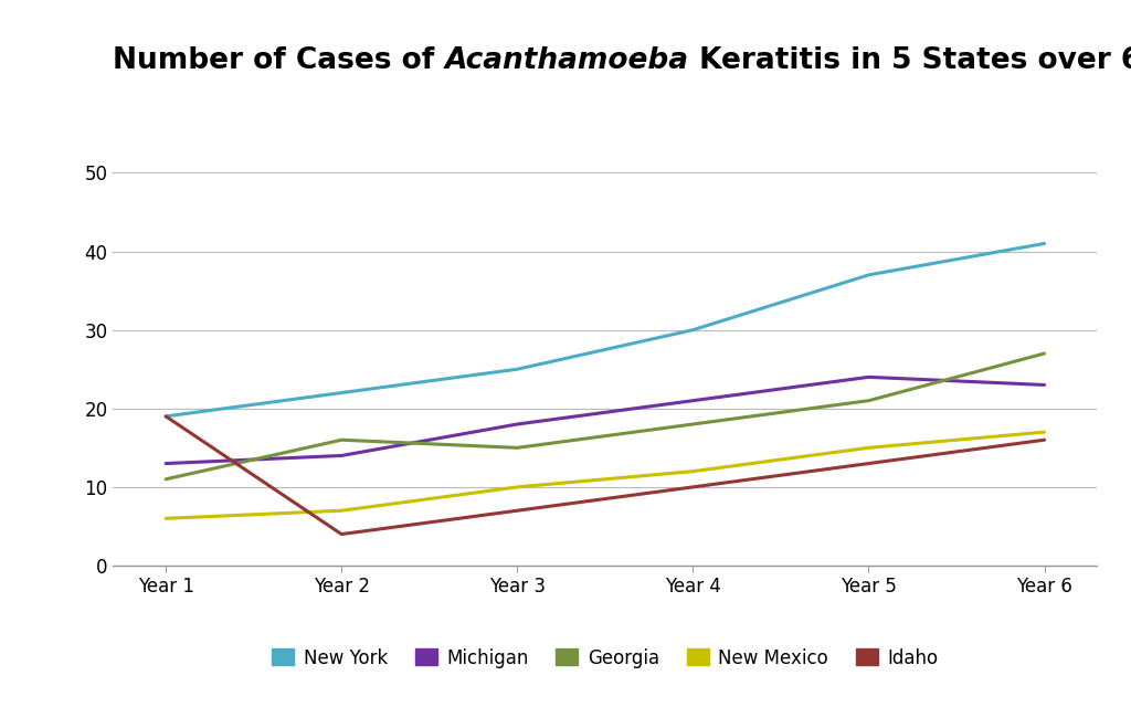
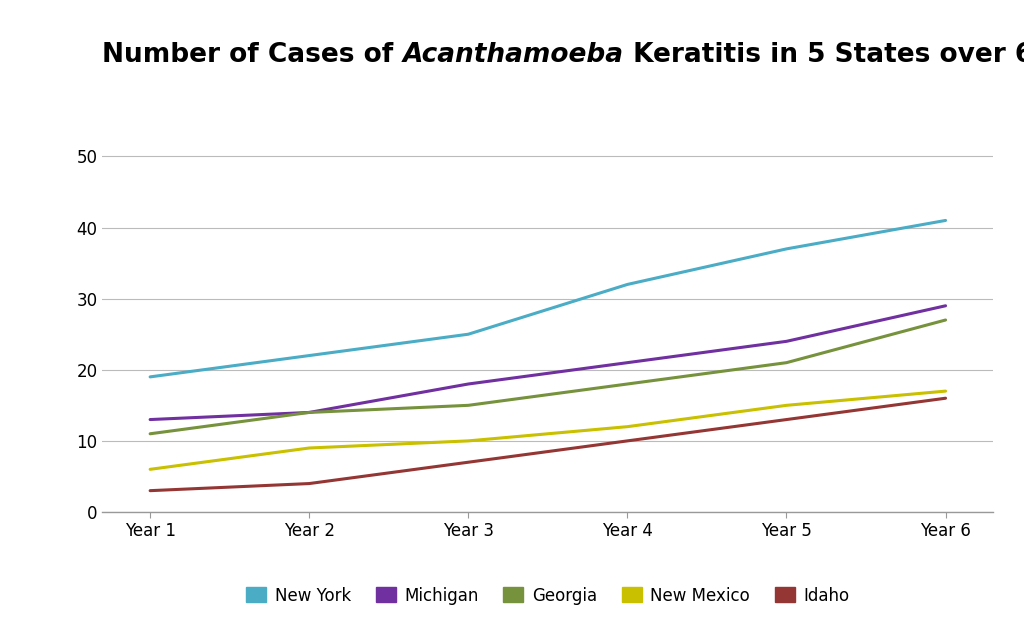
Idaho/Year 1: 19 -> 3
Georgia/Year 2: 16 -> 14
New Mexico/Year 2: 7 -> 9
New York/Year 4: 30 -> 32
Michigan/Year 6: 23 -> 29
